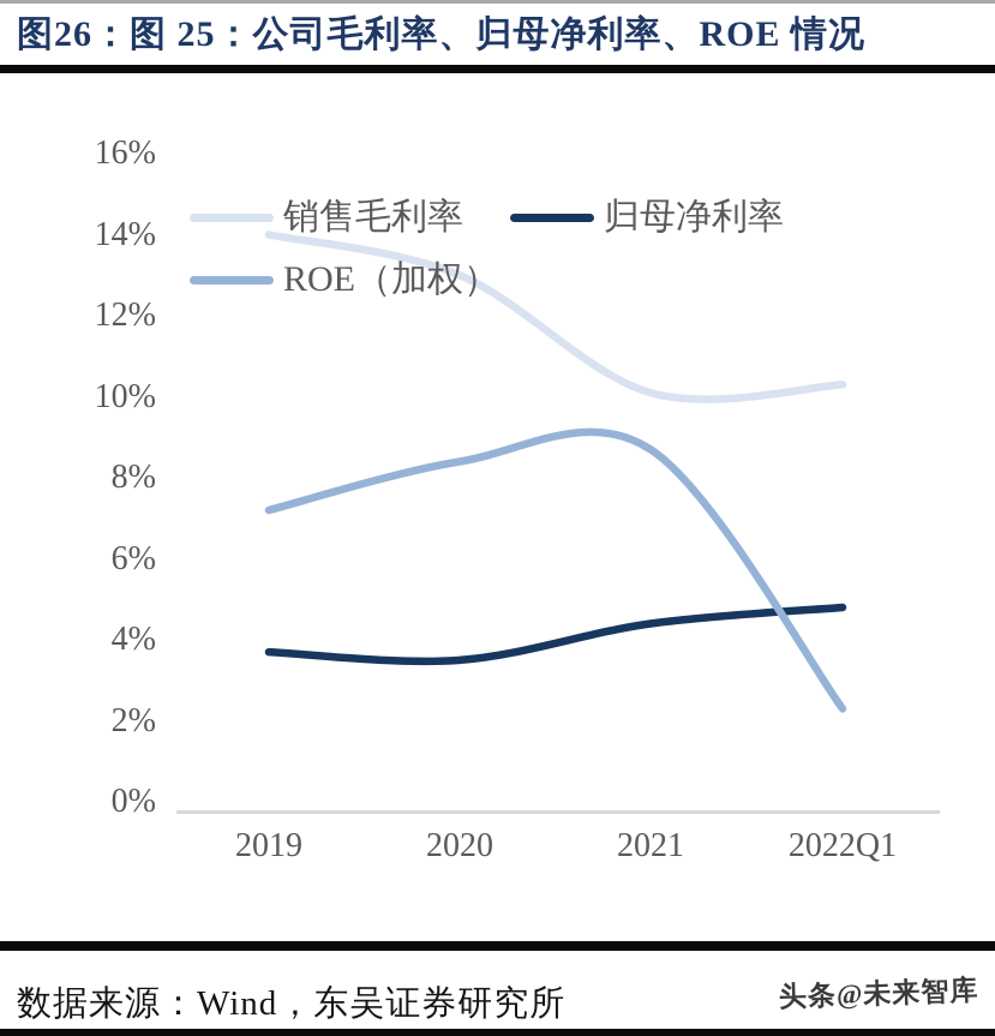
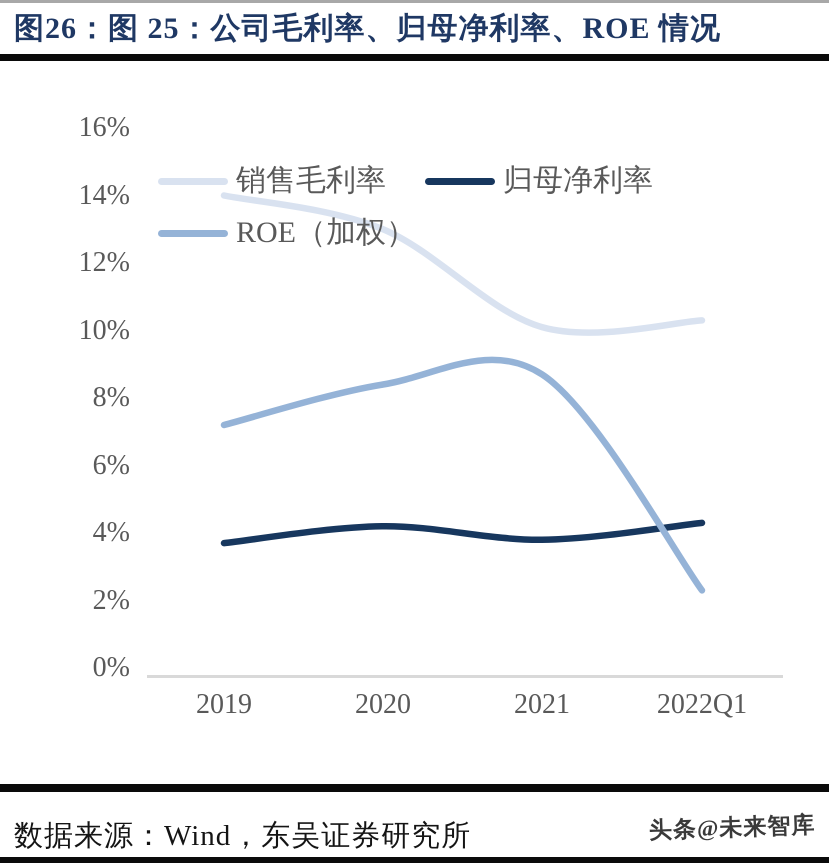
归母净利率/2020: 3.5% -> 4.2%
归母净利率/2021: 4.4% -> 3.8%
归母净利率/2022Q1: 4.8% -> 4.3%
